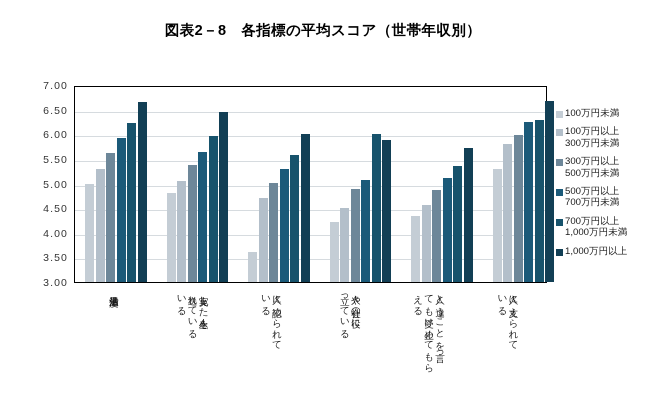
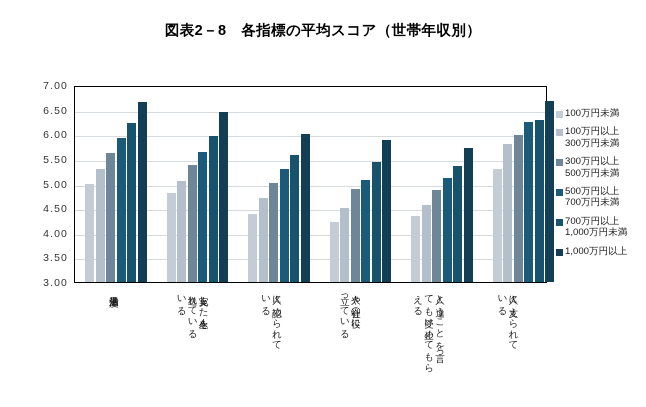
100万円未満/人々に認められている: 3.6 -> 4.4
700万円以上 1,000万円未満/人々や社会の役に立っている: 6.0 -> 5.4
